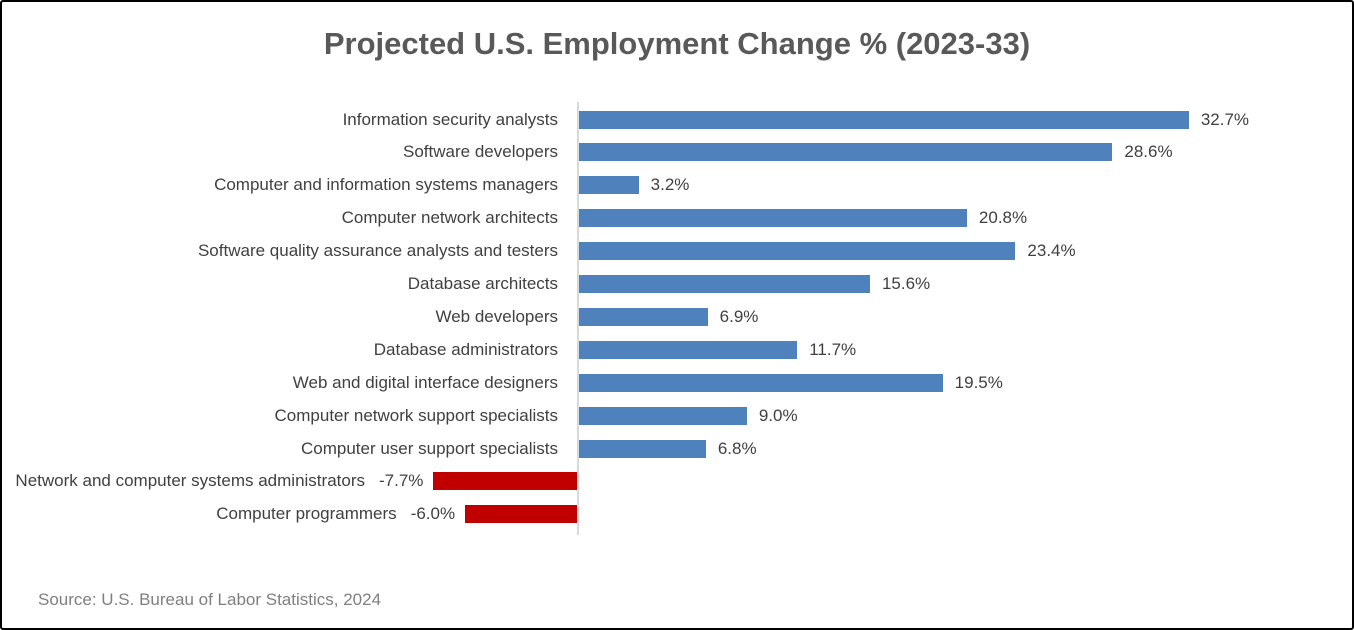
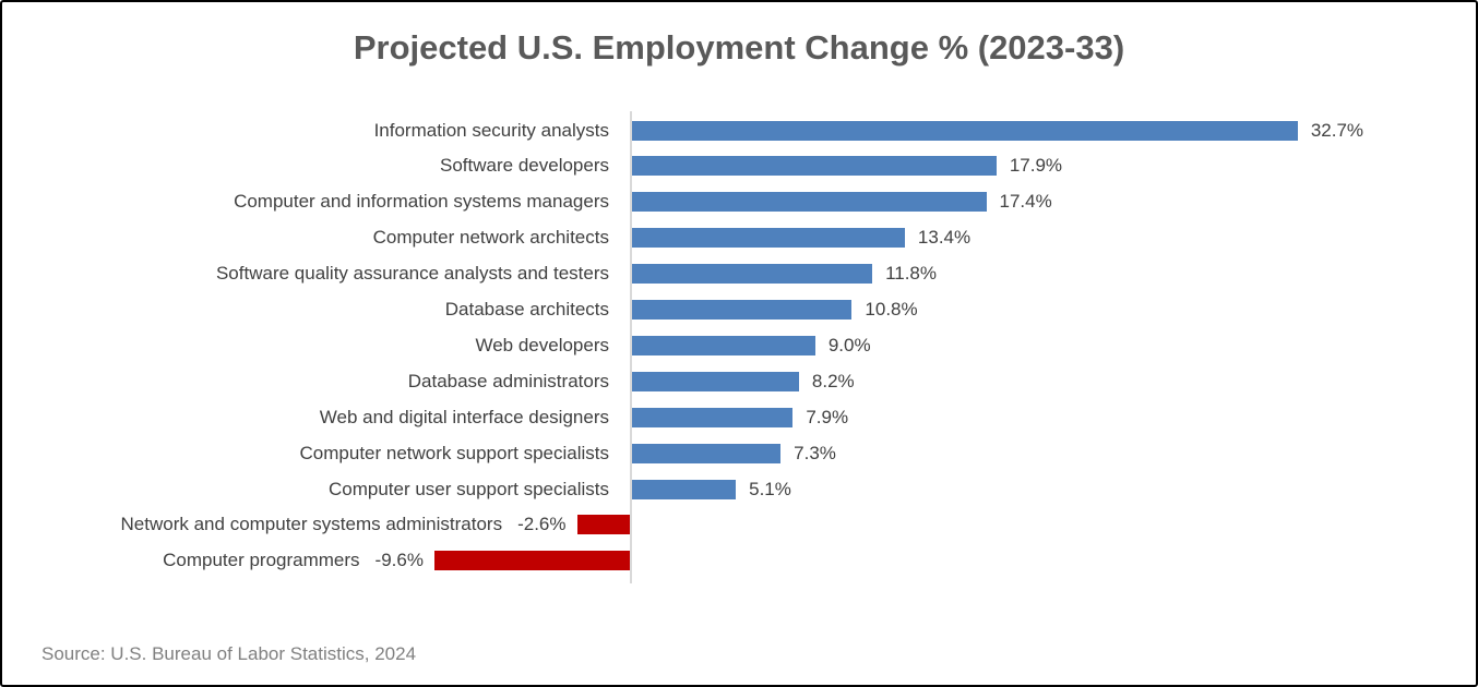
Software developers: 28.6% -> 17.9%
Computer and information systems managers: 3.2% -> 17.4%
Computer network architects: 20.8% -> 13.4%
Software quality assurance analysts and testers: 23.4% -> 11.8%
Database architects: 15.6% -> 10.8%
Web developers: 6.9% -> 9.0%
Database administrators: 11.7% -> 8.2%
Web and digital interface designers: 19.5% -> 7.9%
Computer network support specialists: 9.0% -> 7.3%
Computer user support specialists: 6.8% -> 5.1%
Network and computer systems administrators: -7.7% -> -2.6%
Computer programmers: -6.0% -> -9.6%
